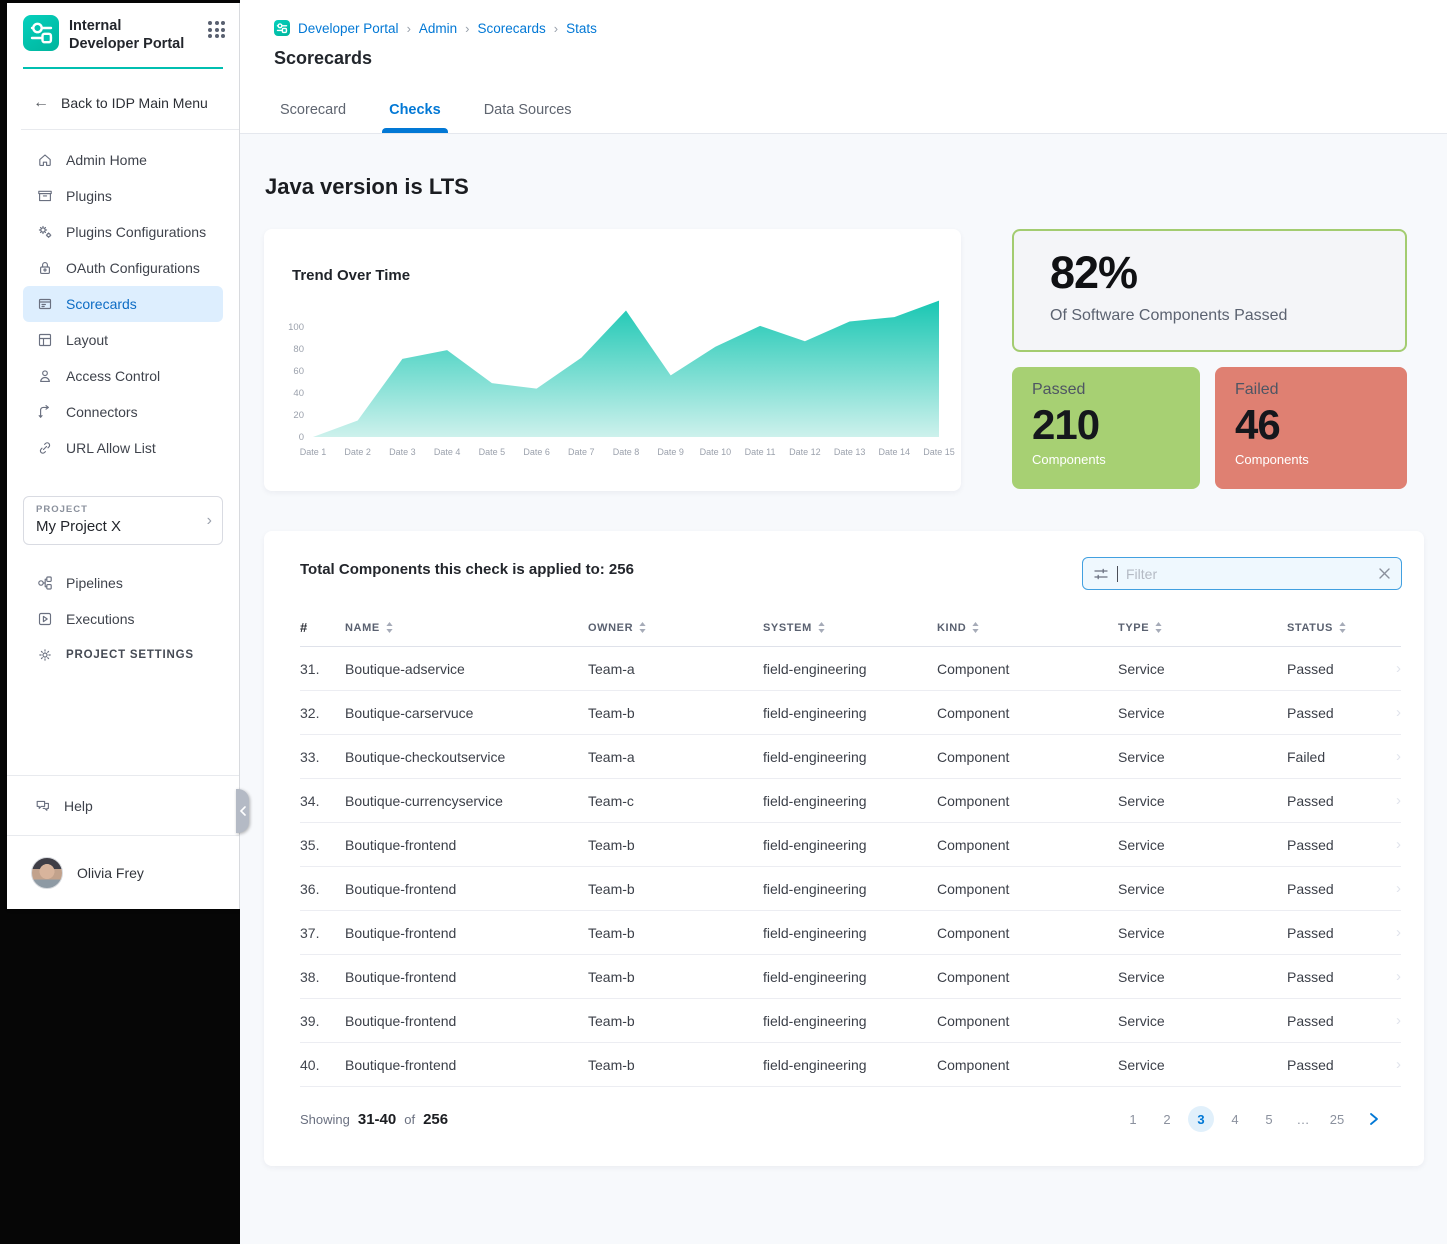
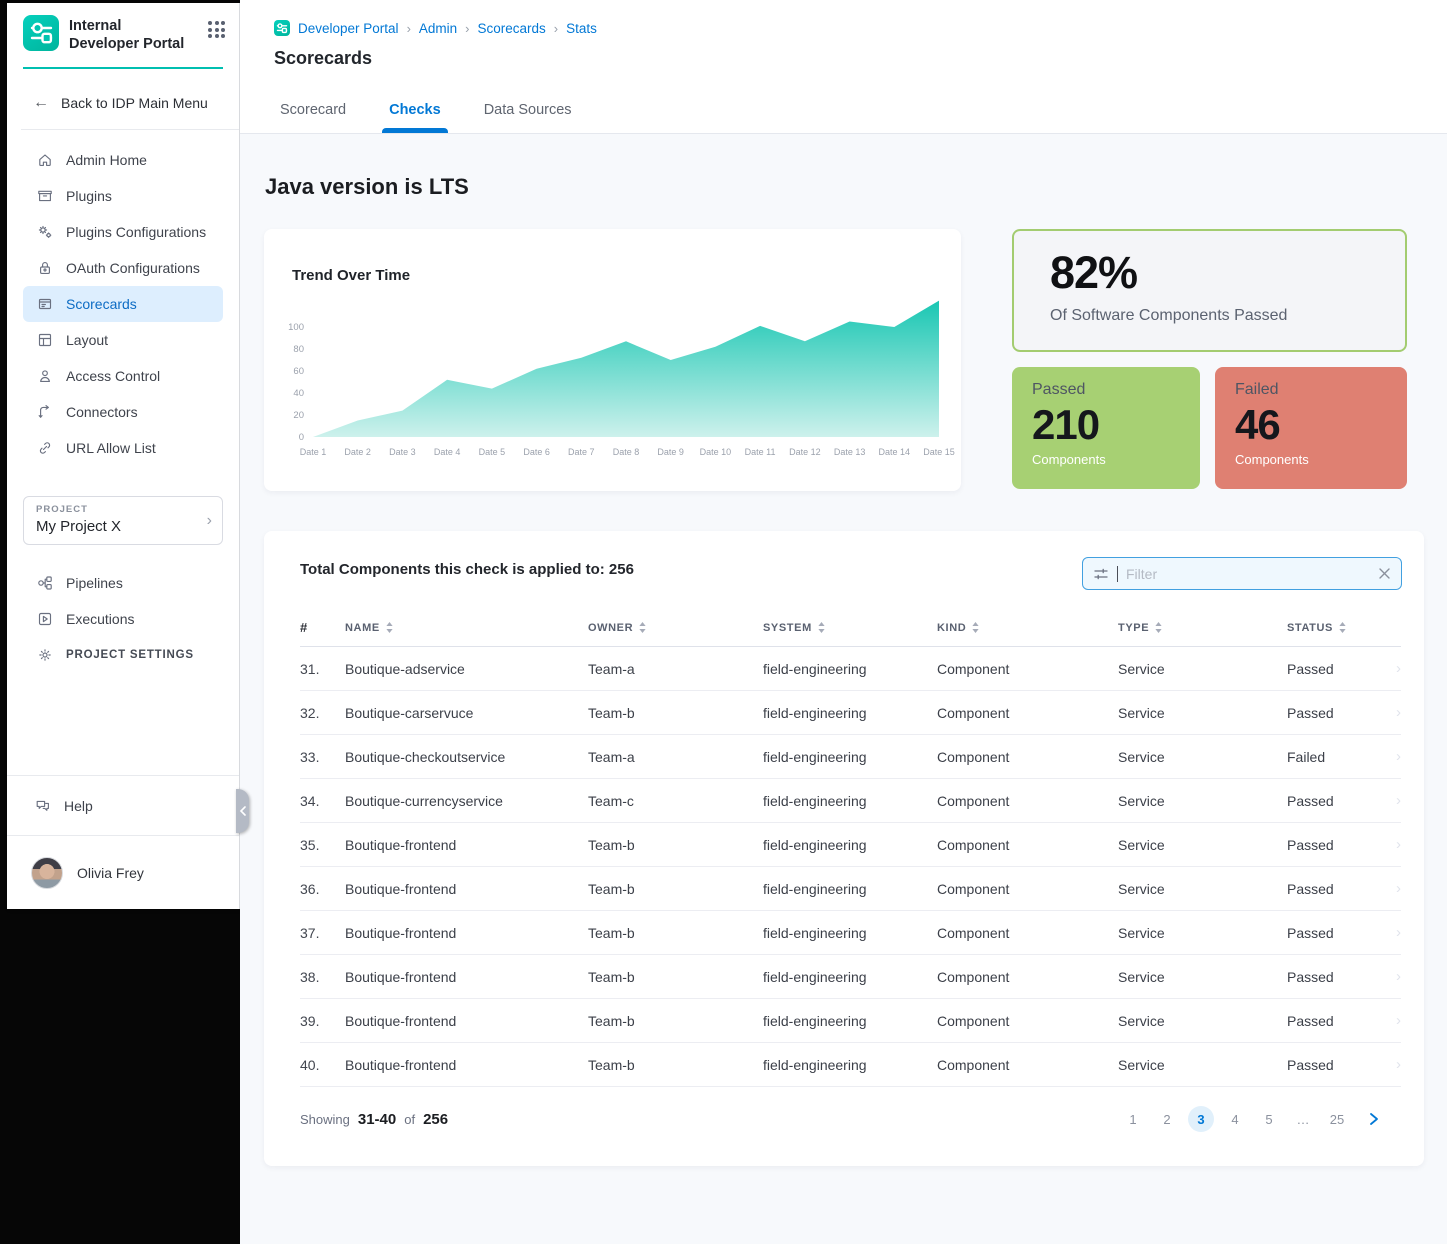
Date 3: 71 -> 24
Date 4: 79 -> 52
Date 5: 49 -> 44
Date 6: 44 -> 62
Date 8: 115 -> 87
Date 9: 56 -> 70
Date 14: 109 -> 100
